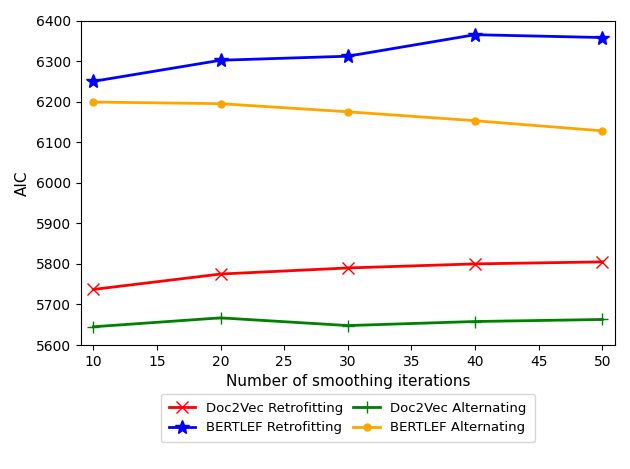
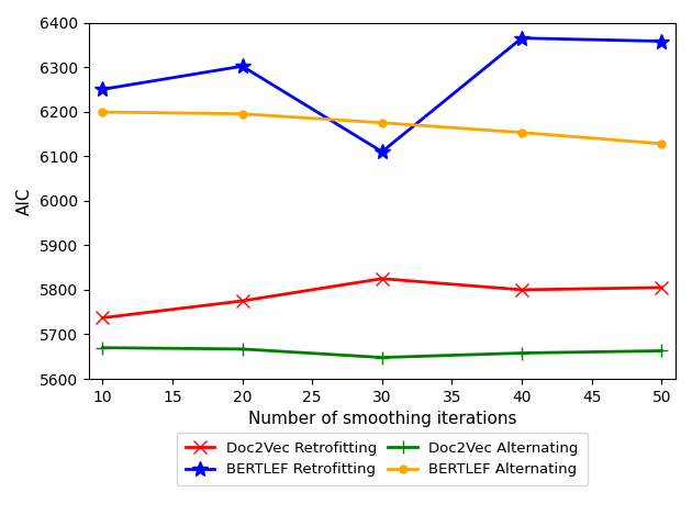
Doc2Vec Alternating/10: 5645 -> 5670
Doc2Vec Retrofitting/30: 5790 -> 5825
BERTLEF Retrofitting/30: 6312 -> 6110
